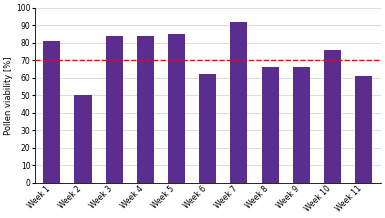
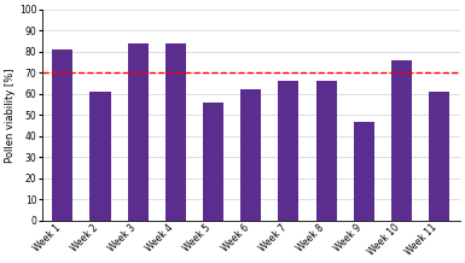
Week 2: 50 -> 61
Week 5: 85 -> 56
Week 7: 92 -> 66
Week 9: 66 -> 47
